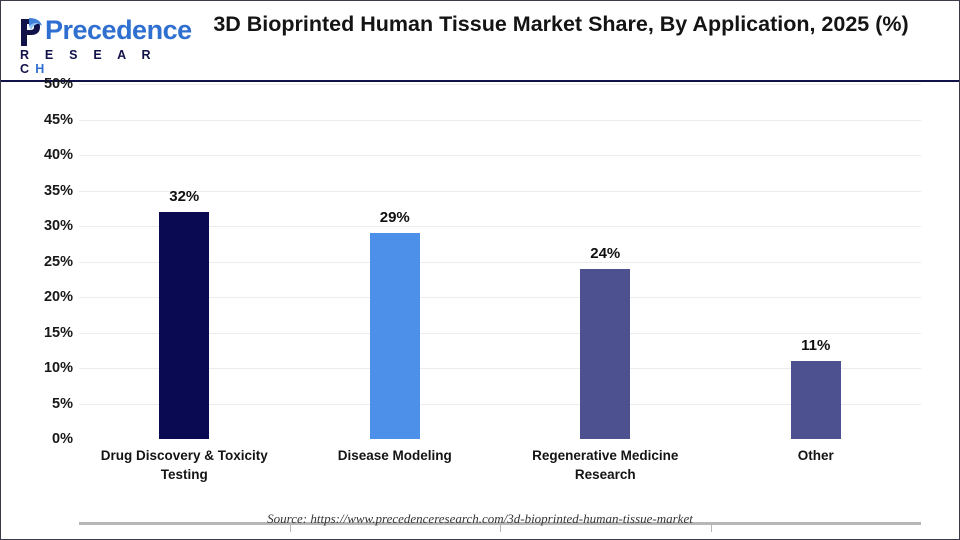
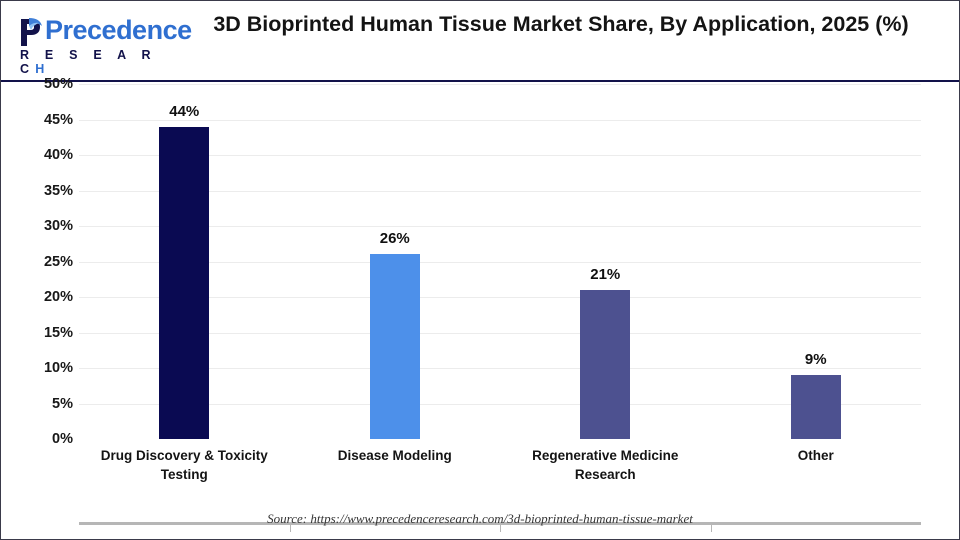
Drug Discovery & Toxicity Testing: 32% -> 44%
Disease Modeling: 29% -> 26%
Regenerative Medicine Research: 24% -> 21%
Other: 11% -> 9%
